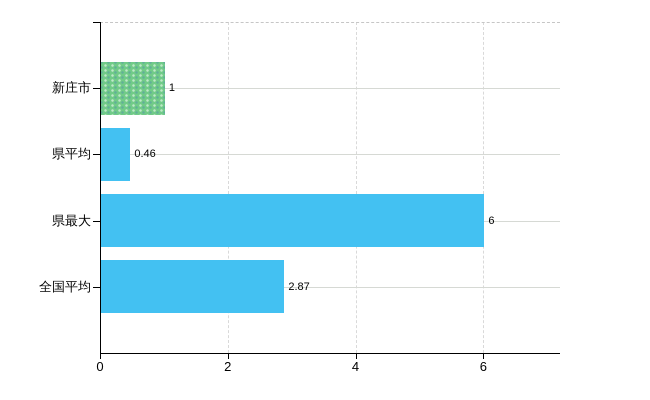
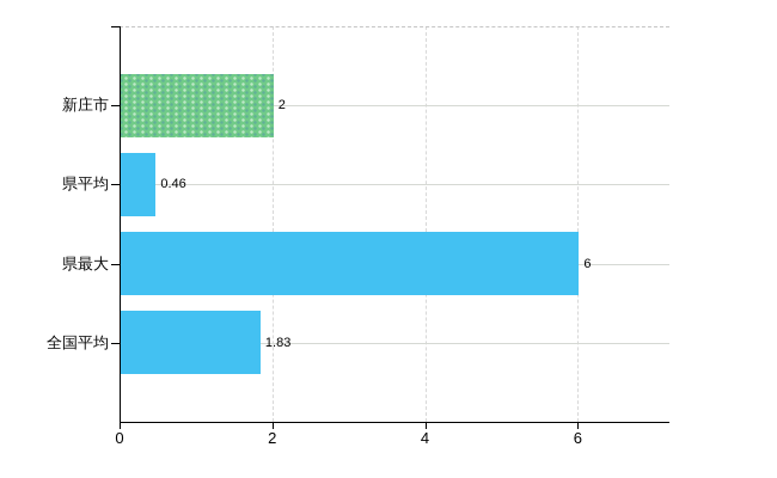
新庄市: 1 -> 2
全国平均: 2.87 -> 1.83
